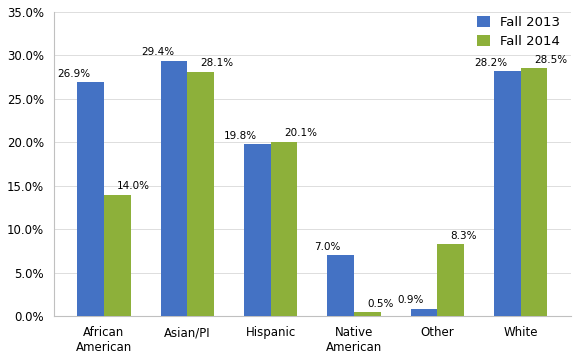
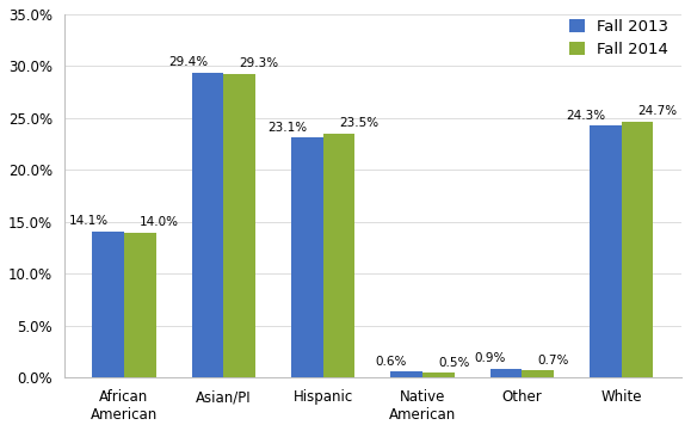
Fall 2013/African American: 26.9% -> 14.1%
Fall 2014/Asian/PI: 28.1% -> 29.3%
Fall 2013/Hispanic: 19.8% -> 23.1%
Fall 2014/Hispanic: 20.1% -> 23.5%
Fall 2013/Native American: 7.0% -> 0.6%
Fall 2014/Other: 8.3% -> 0.7%
Fall 2013/White: 28.2% -> 24.3%
Fall 2014/White: 28.5% -> 24.7%
